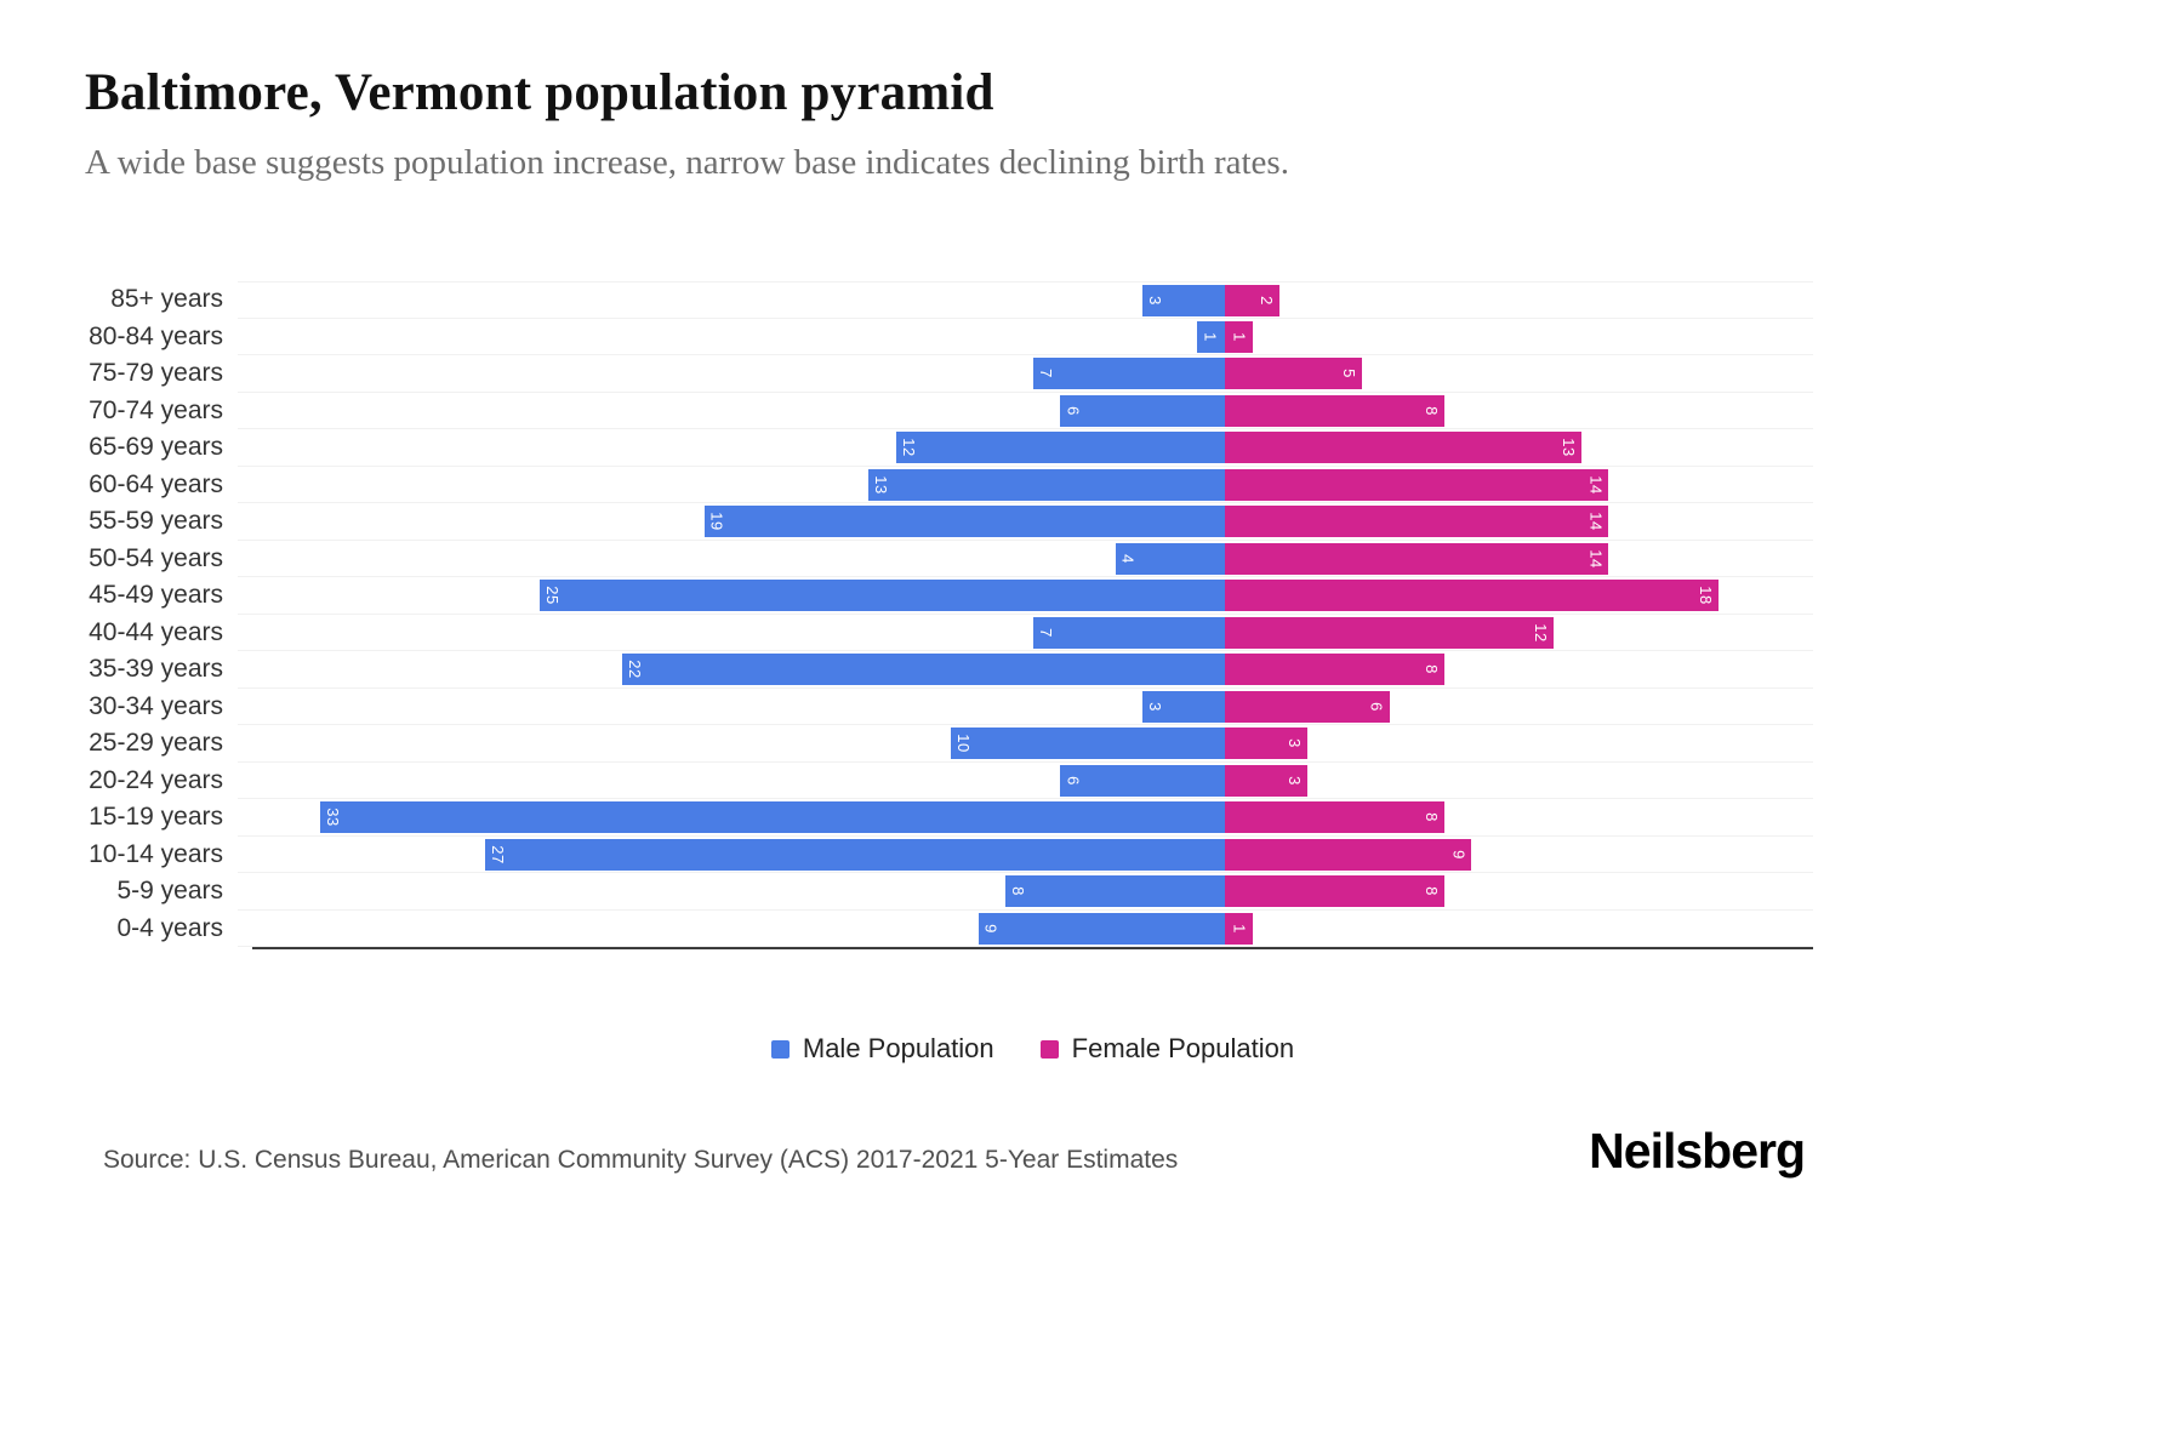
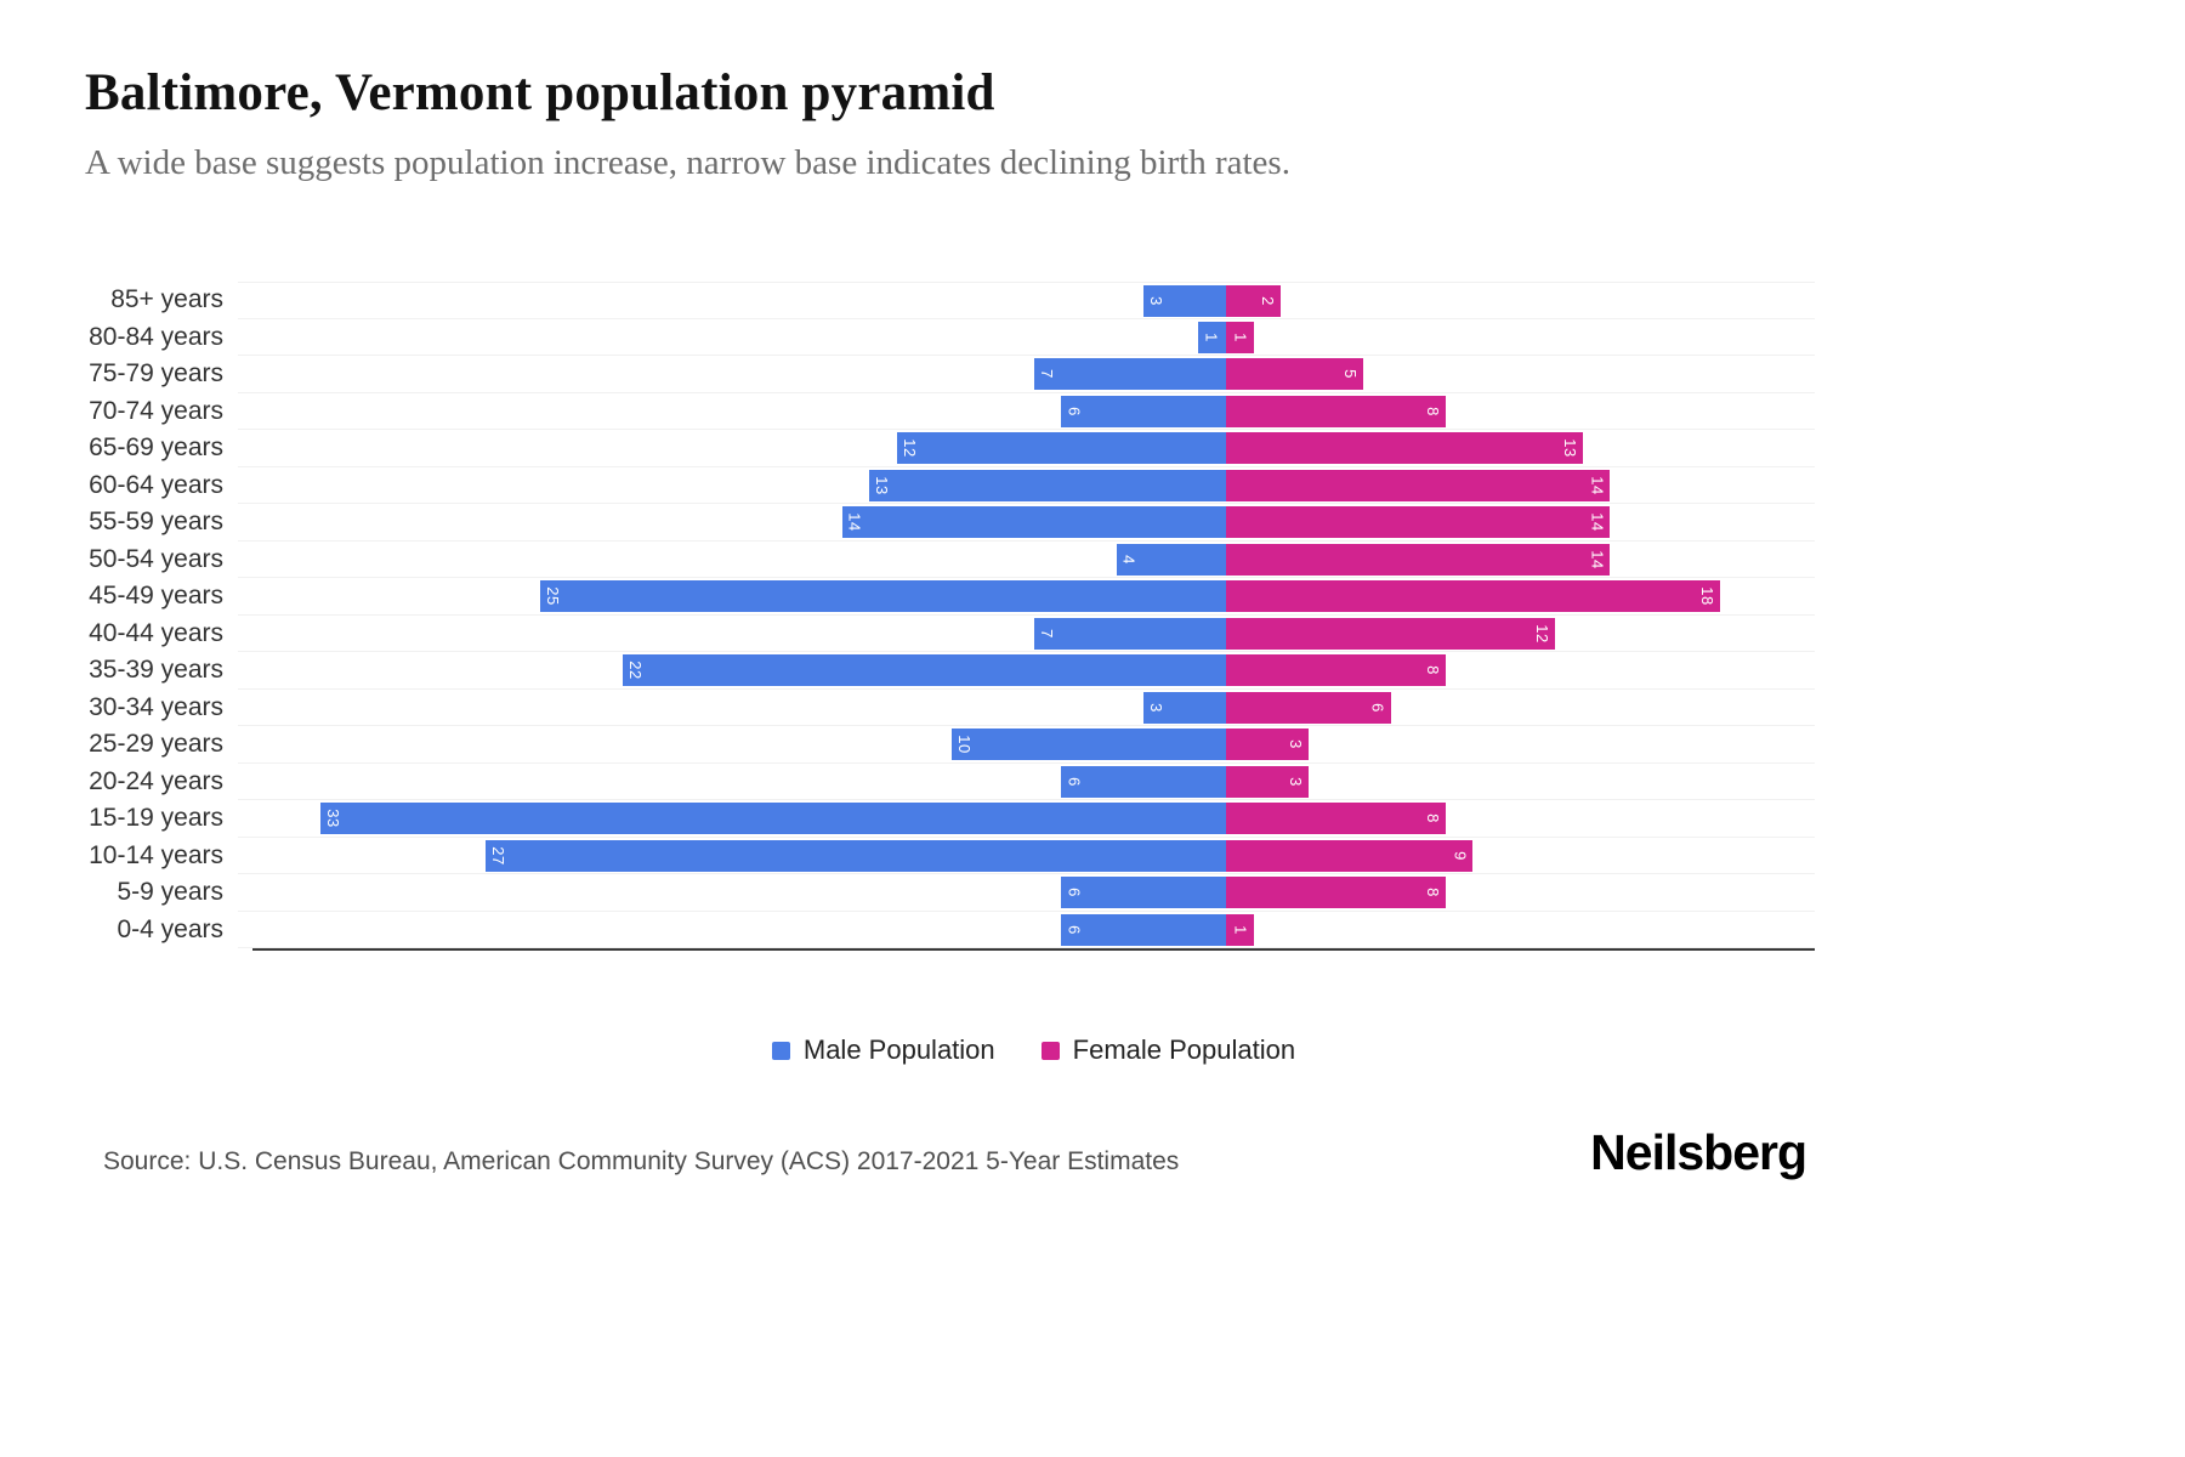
Male Population/55-59 years: 19 -> 14
Male Population/5-9 years: 8 -> 6
Male Population/0-4 years: 9 -> 6
